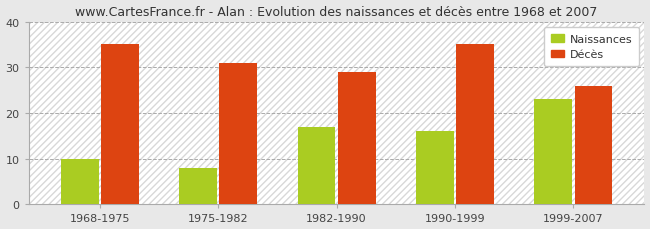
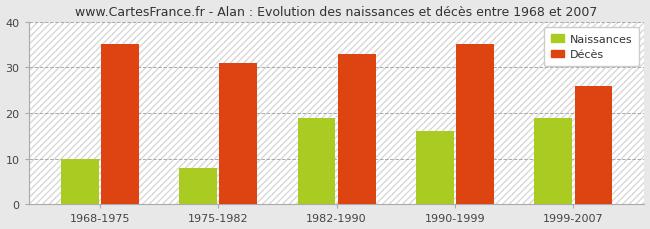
Naissances/1982-1990: 17 -> 19
Décès/1982-1990: 29 -> 33
Naissances/1999-2007: 23 -> 19
